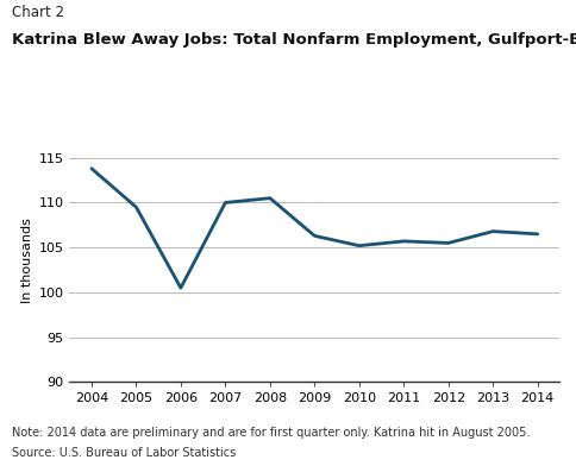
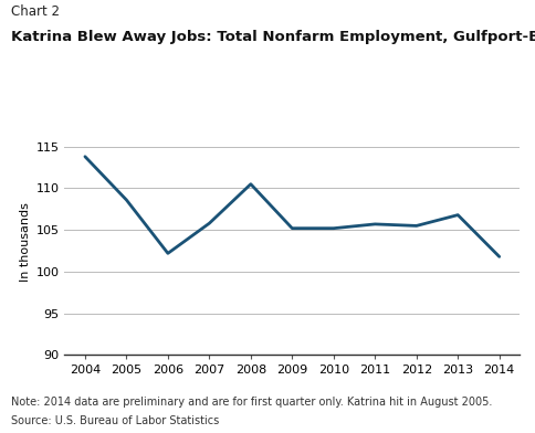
2005: 109.5 -> 108.6
2006: 100.5 -> 102.2
2007: 110.0 -> 105.8
2009: 106.3 -> 105.2
2014: 106.5 -> 101.8
